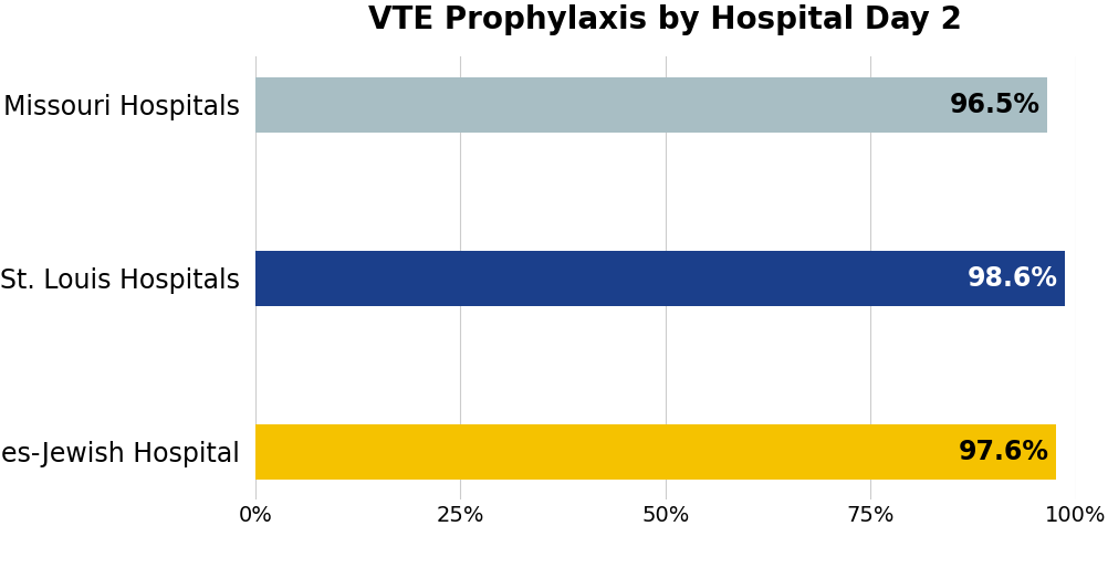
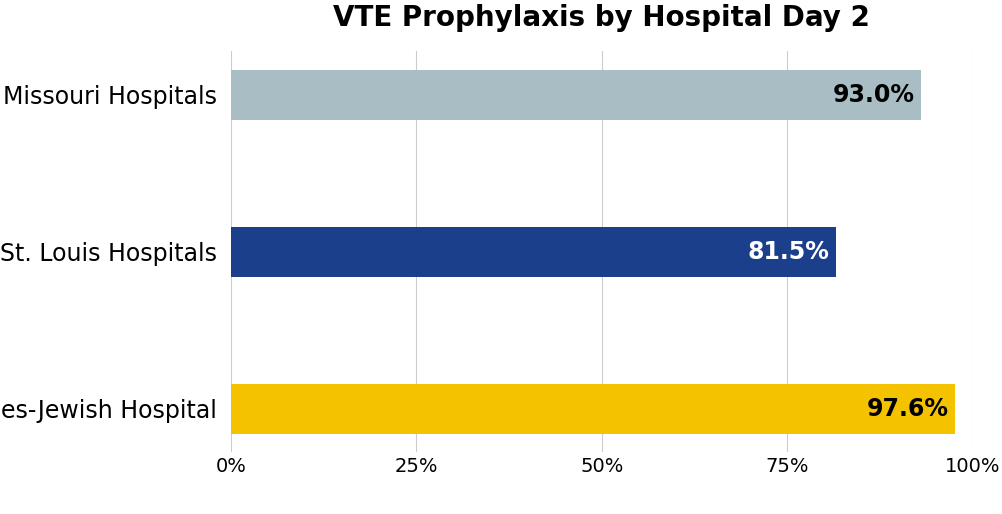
Missouri Hospitals: 96.5% -> 93.0%
St. Louis Hospitals: 98.6% -> 81.5%
